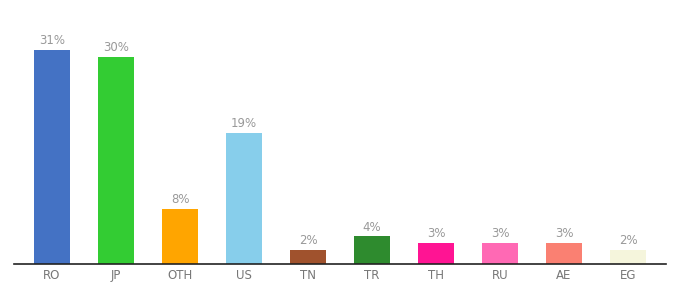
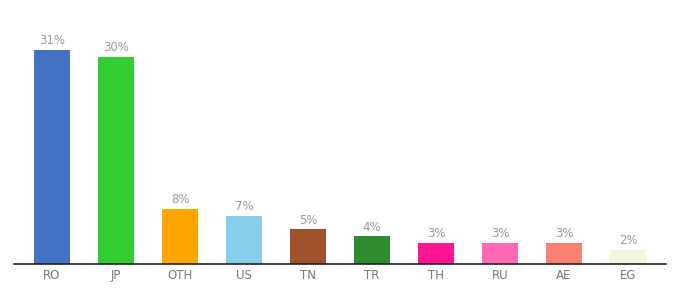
US: 19% -> 7%
TN: 2% -> 5%
